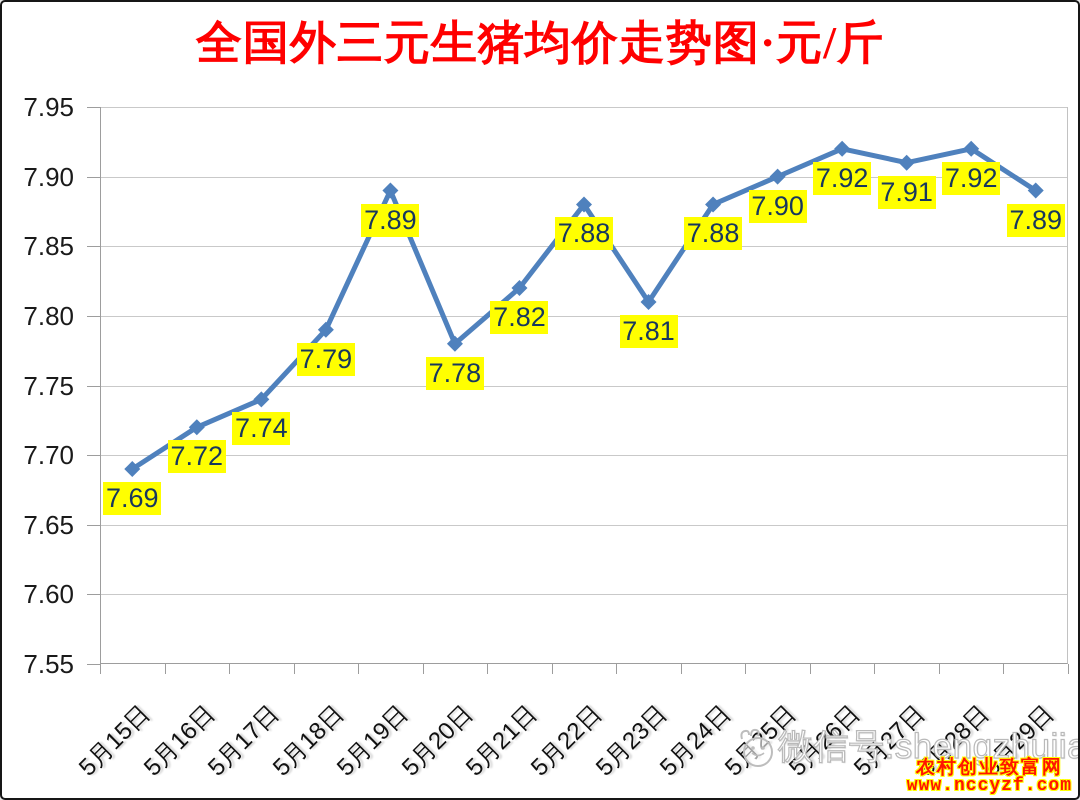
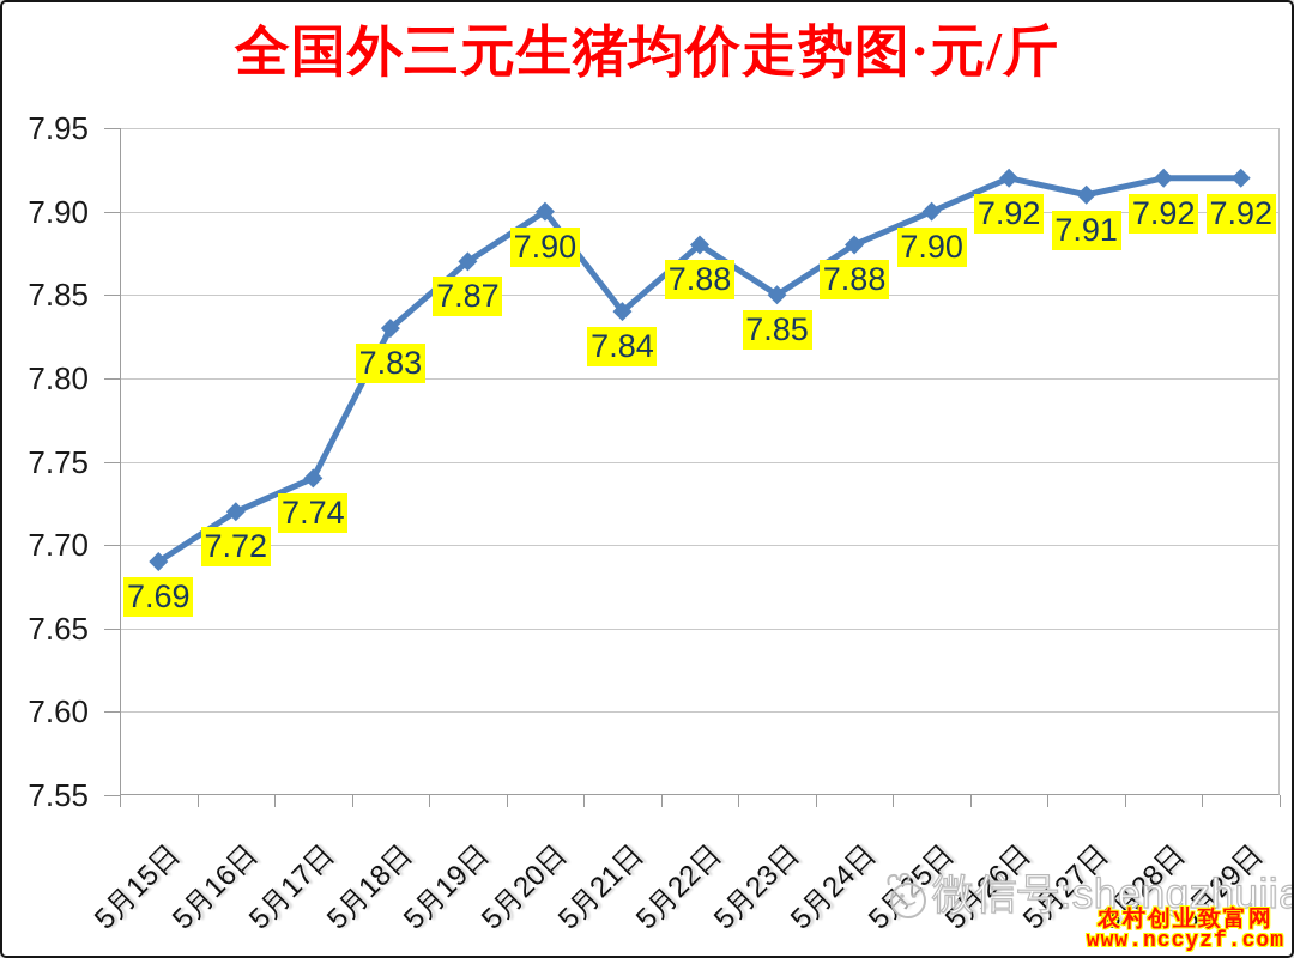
5月18日: 7.79 -> 7.83
5月19日: 7.89 -> 7.87
5月20日: 7.78 -> 7.90
5月21日: 7.82 -> 7.84
5月23日: 7.81 -> 7.85
5月29日: 7.89 -> 7.92
